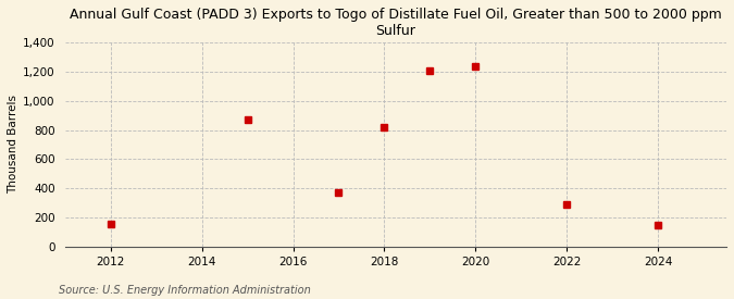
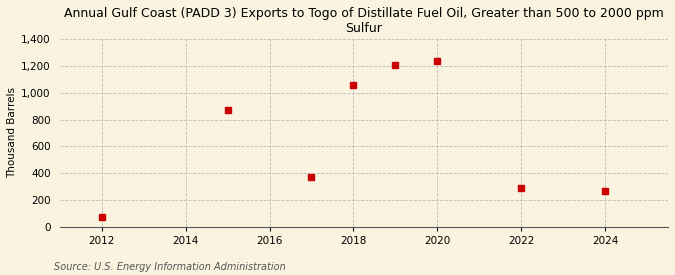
2012: 160 -> 80
2018: 820 -> 1,060
2024: 150 -> 260
